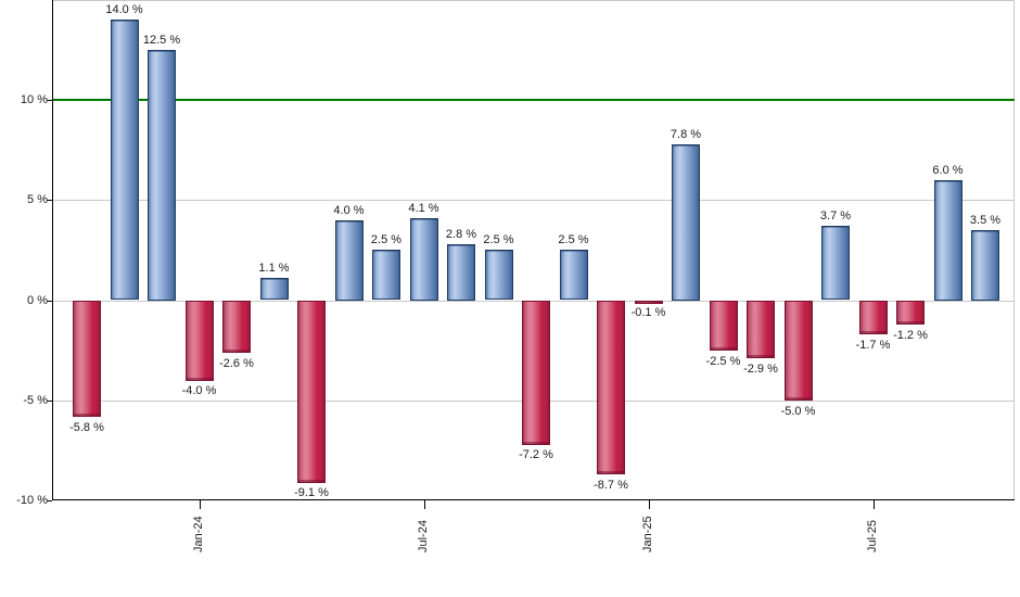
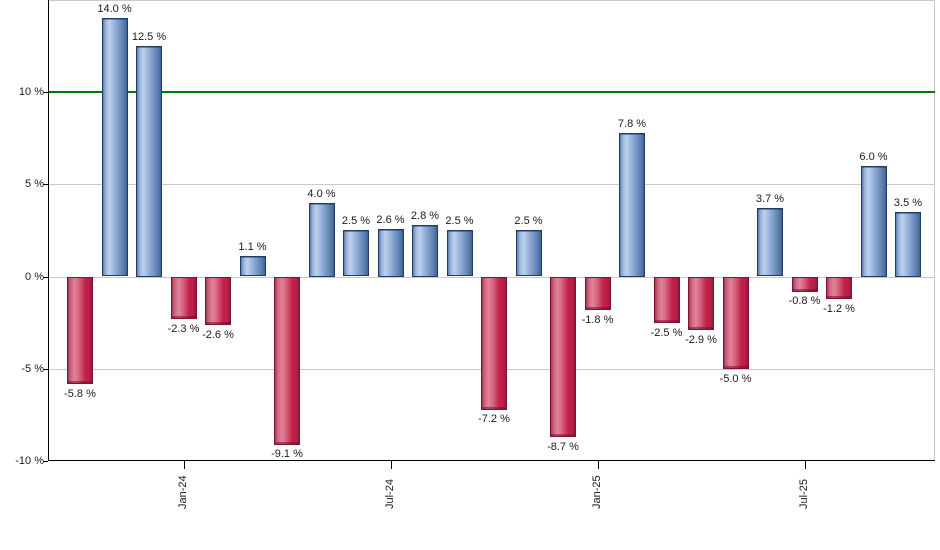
Jan-24: -4.0 -> -2.3
Jul-24: 4.1 -> 2.6
Jan-25: -0.1 -> -1.8
Jul-25: -1.7 -> -0.8
